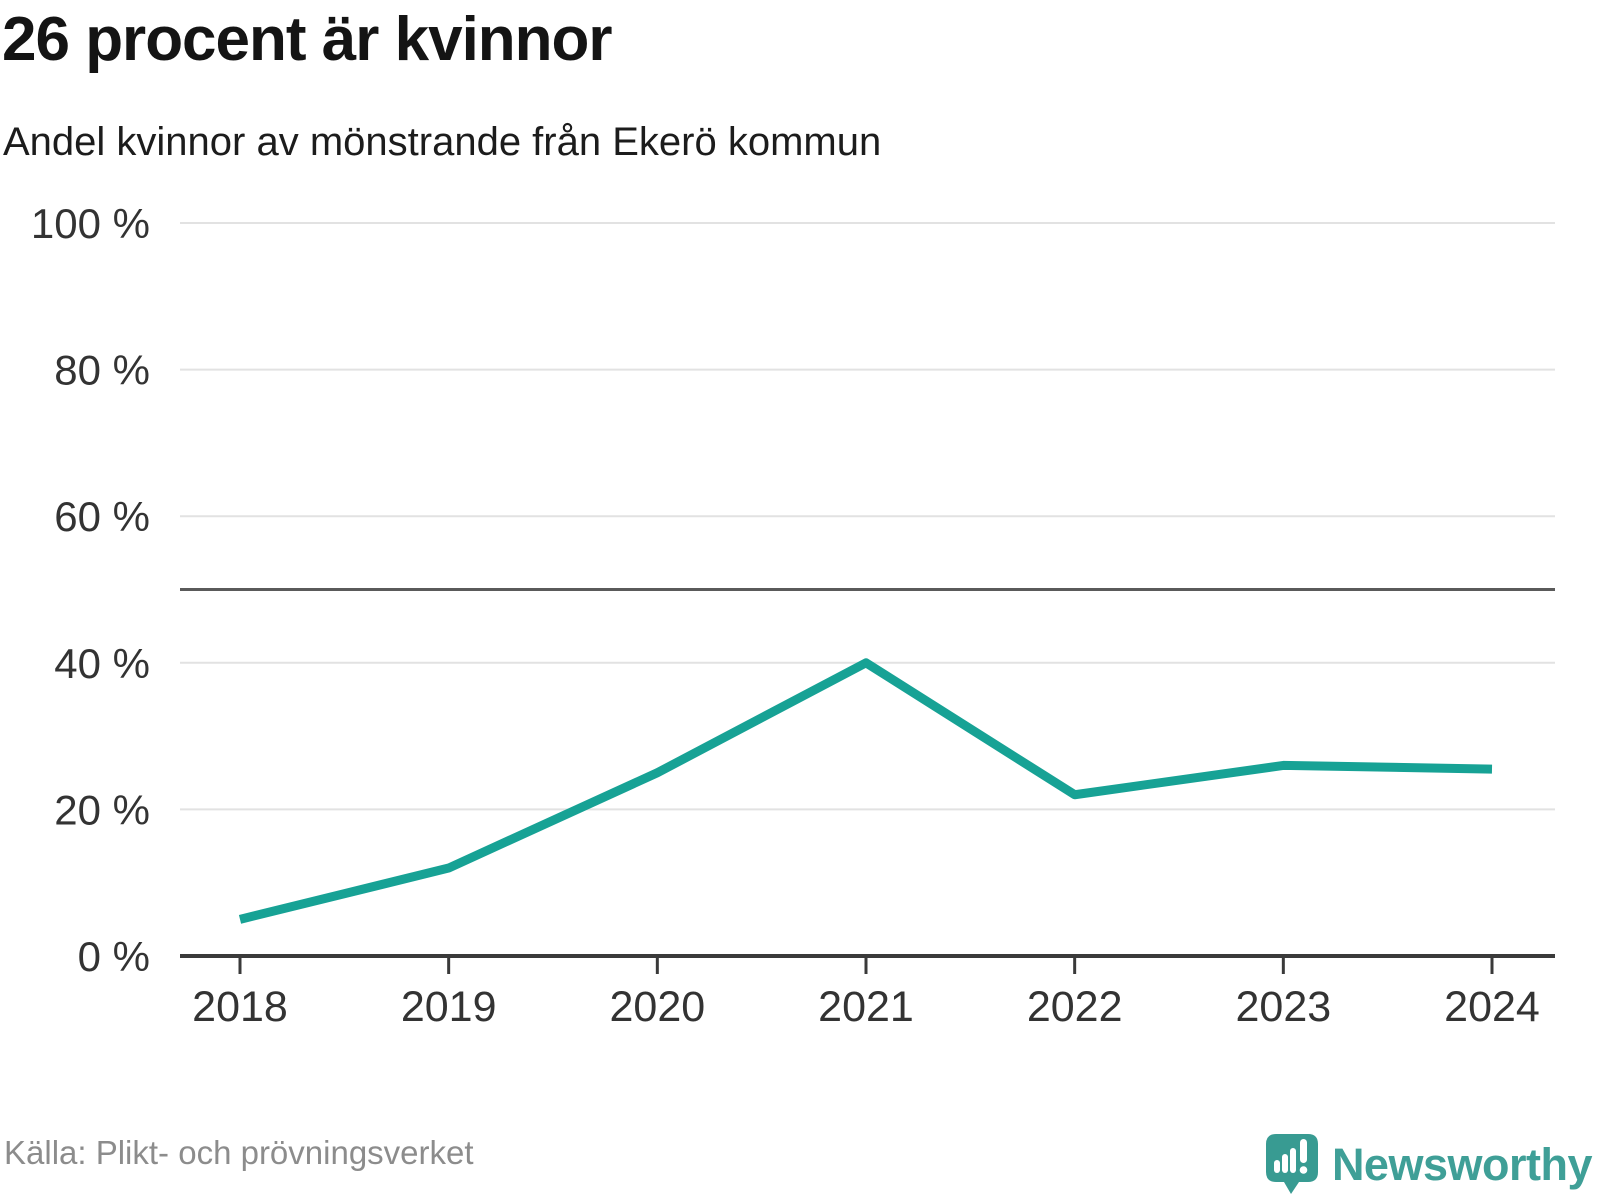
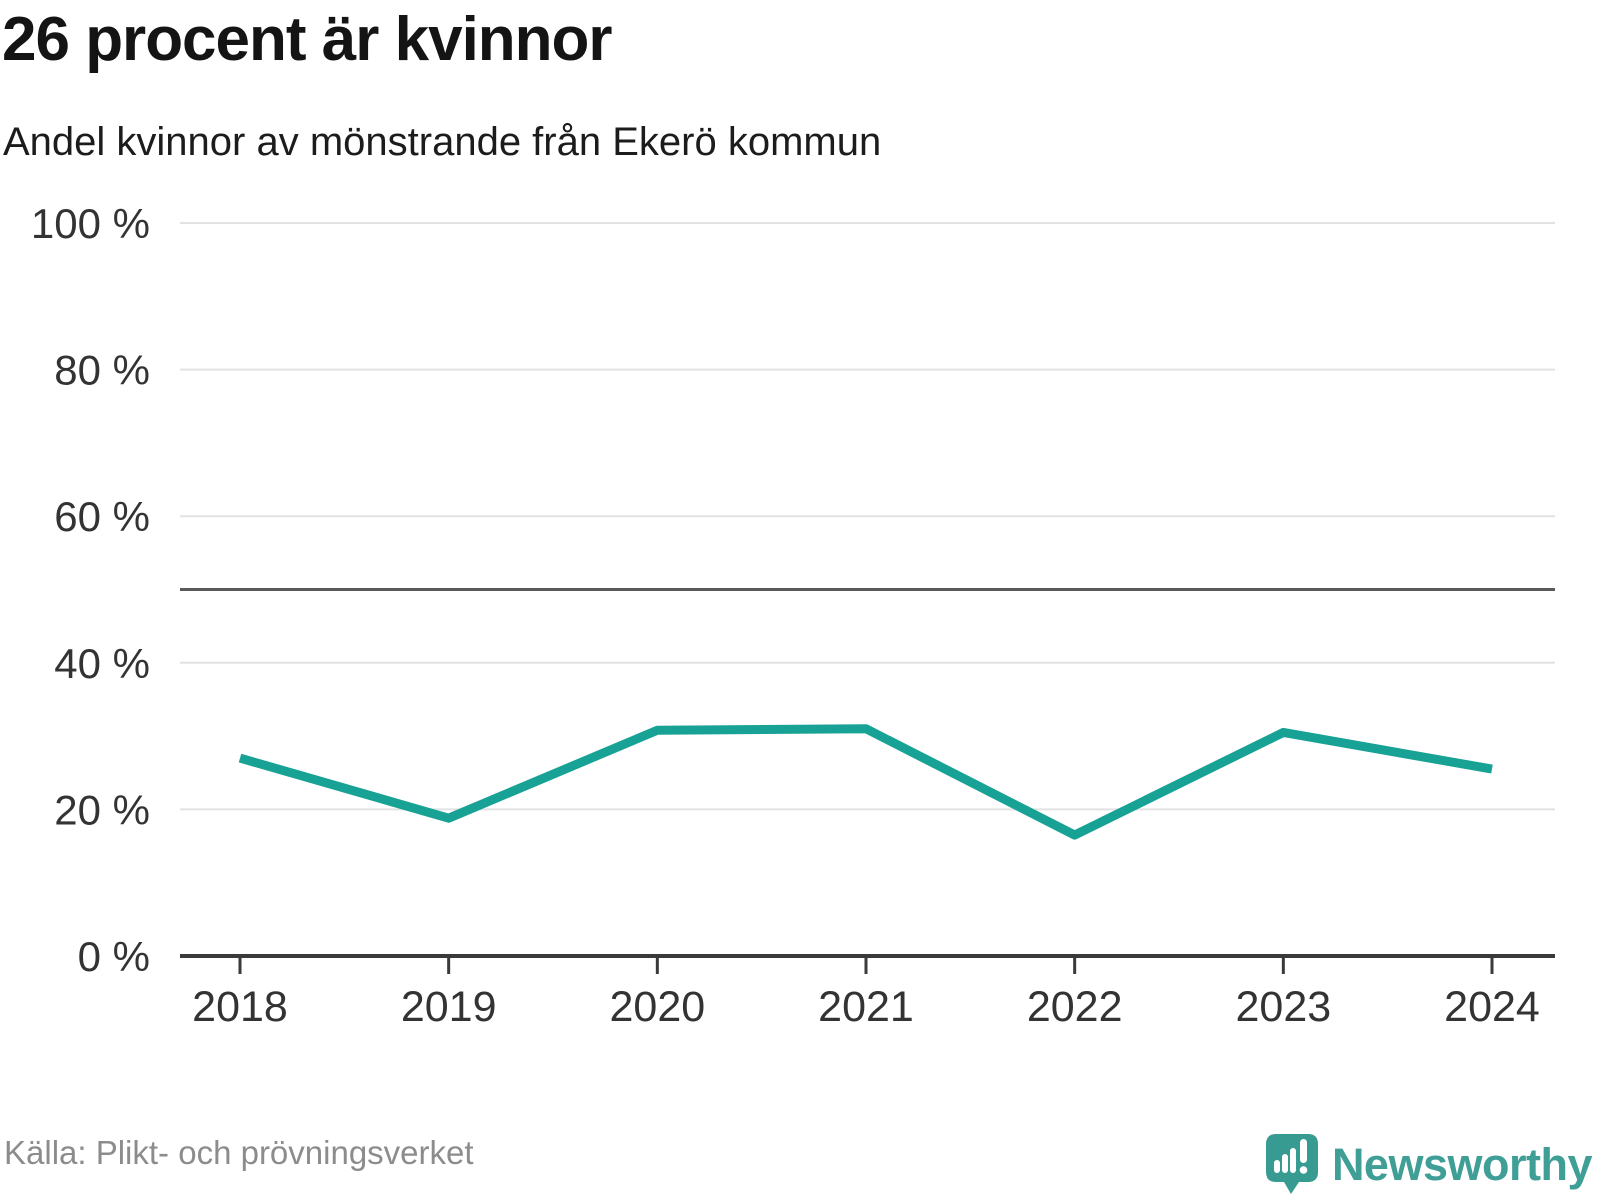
2018: 5% -> 27%
2019: 12% -> 19%
2020: 25% -> 31%
2021: 40% -> 31%
2022: 22% -> 16%
2023: 26% -> 30%
